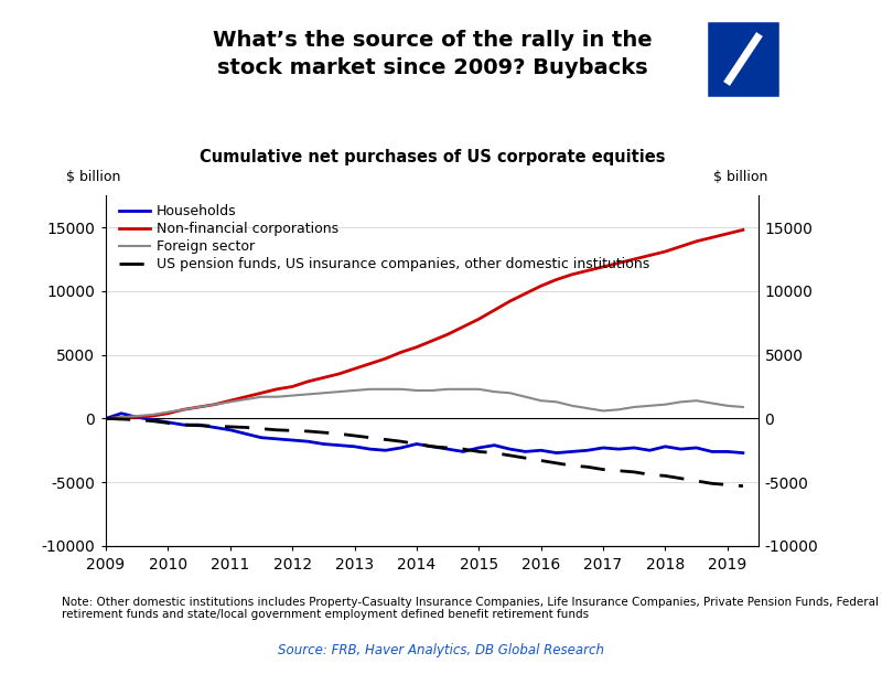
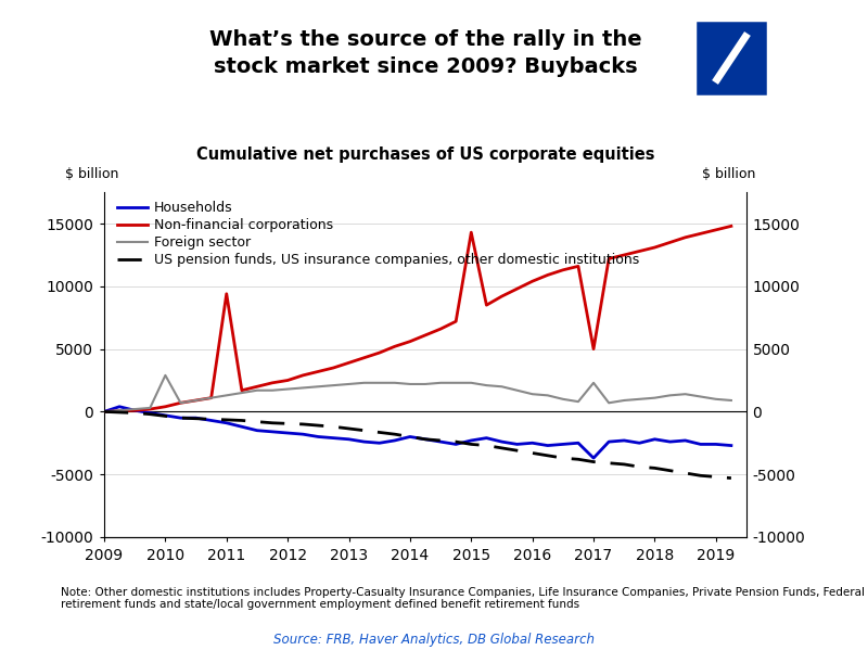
Foreign sector/2010: 500 -> 2900
Non-financial corporations/2011: 1400 -> 9400
Non-financial corporations/2015: 7800 -> 14300
Households/2017: -2300 -> -3700
Non-financial corporations/2017: 11900 -> 5000
Foreign sector/2017: 600 -> 2300
